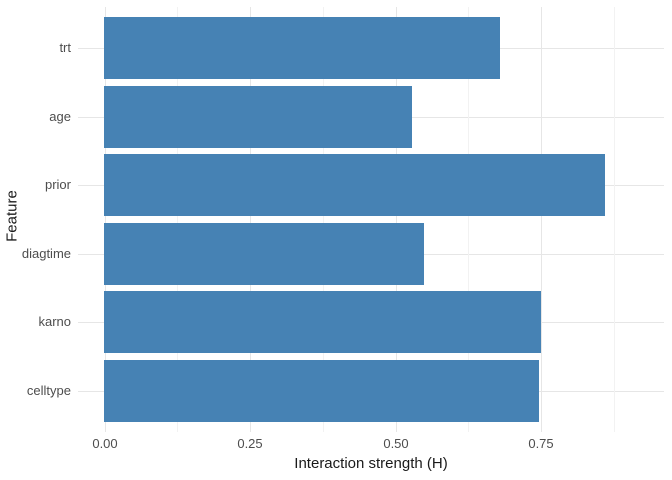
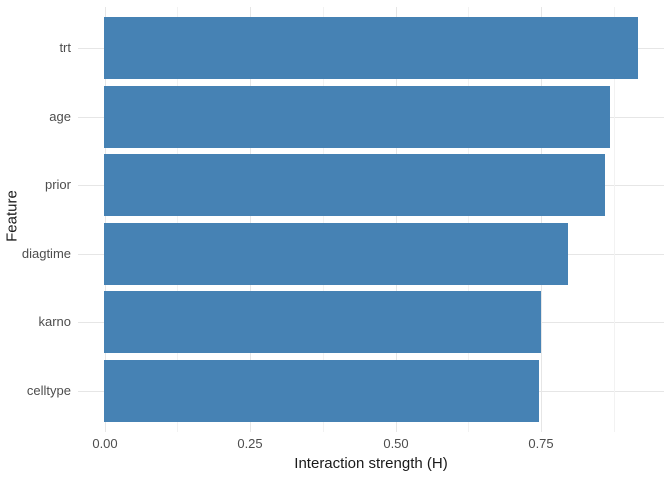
trt: 0.68 -> 0.92
age: 0.53 -> 0.87
diagtime: 0.55 -> 0.80
